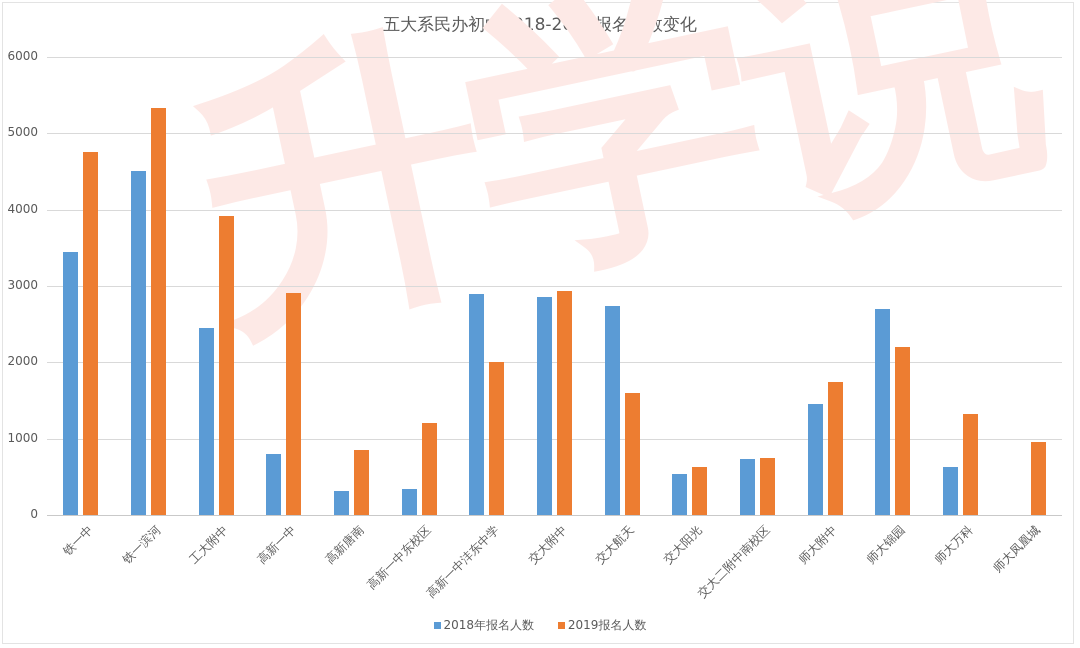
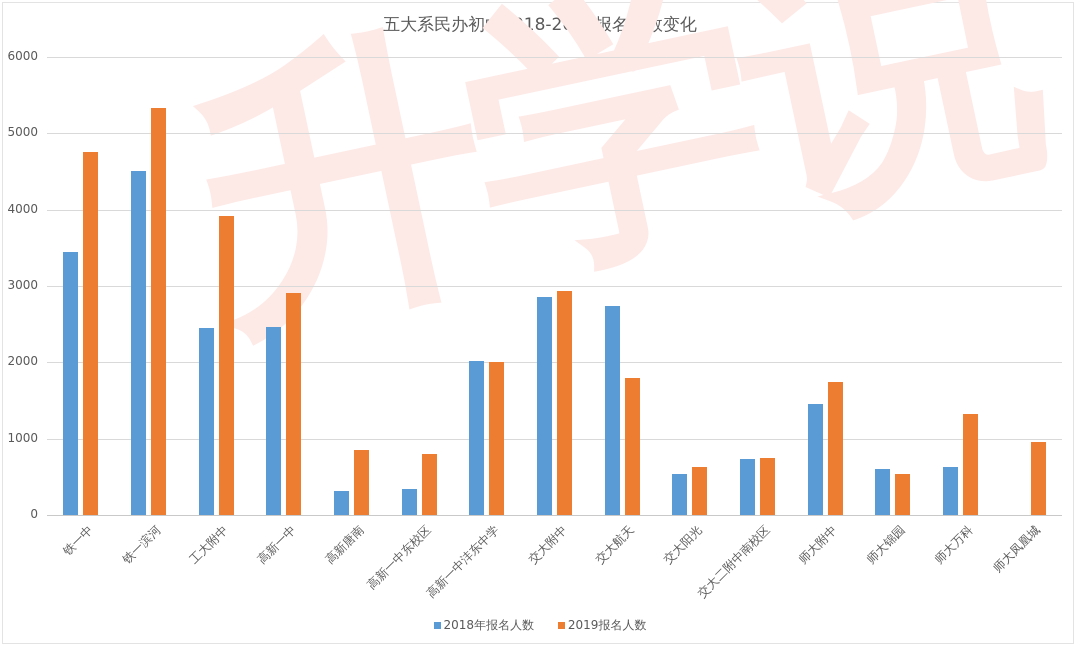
2018年报名人数/高新一中: 800 -> 2500
2019报名人数/高新一中东校区: 1200 -> 800
2018年报名人数/高新一中沣东中学: 2900 -> 2000
2019报名人数/交大航天: 1600 -> 1800
2018年报名人数/师大锦园: 2700 -> 600
2019报名人数/师大锦园: 2200 -> 500
